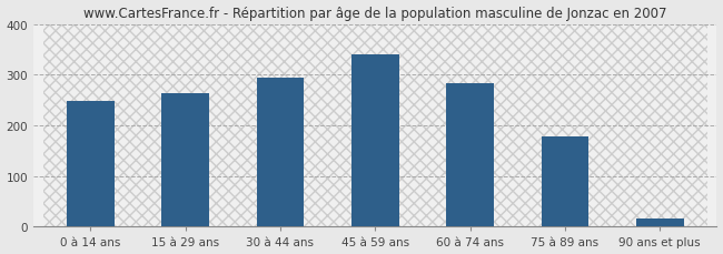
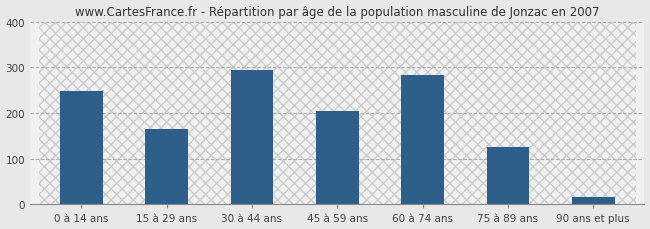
15 à 29 ans: 264 -> 165
45 à 59 ans: 340 -> 205
75 à 89 ans: 179 -> 125
